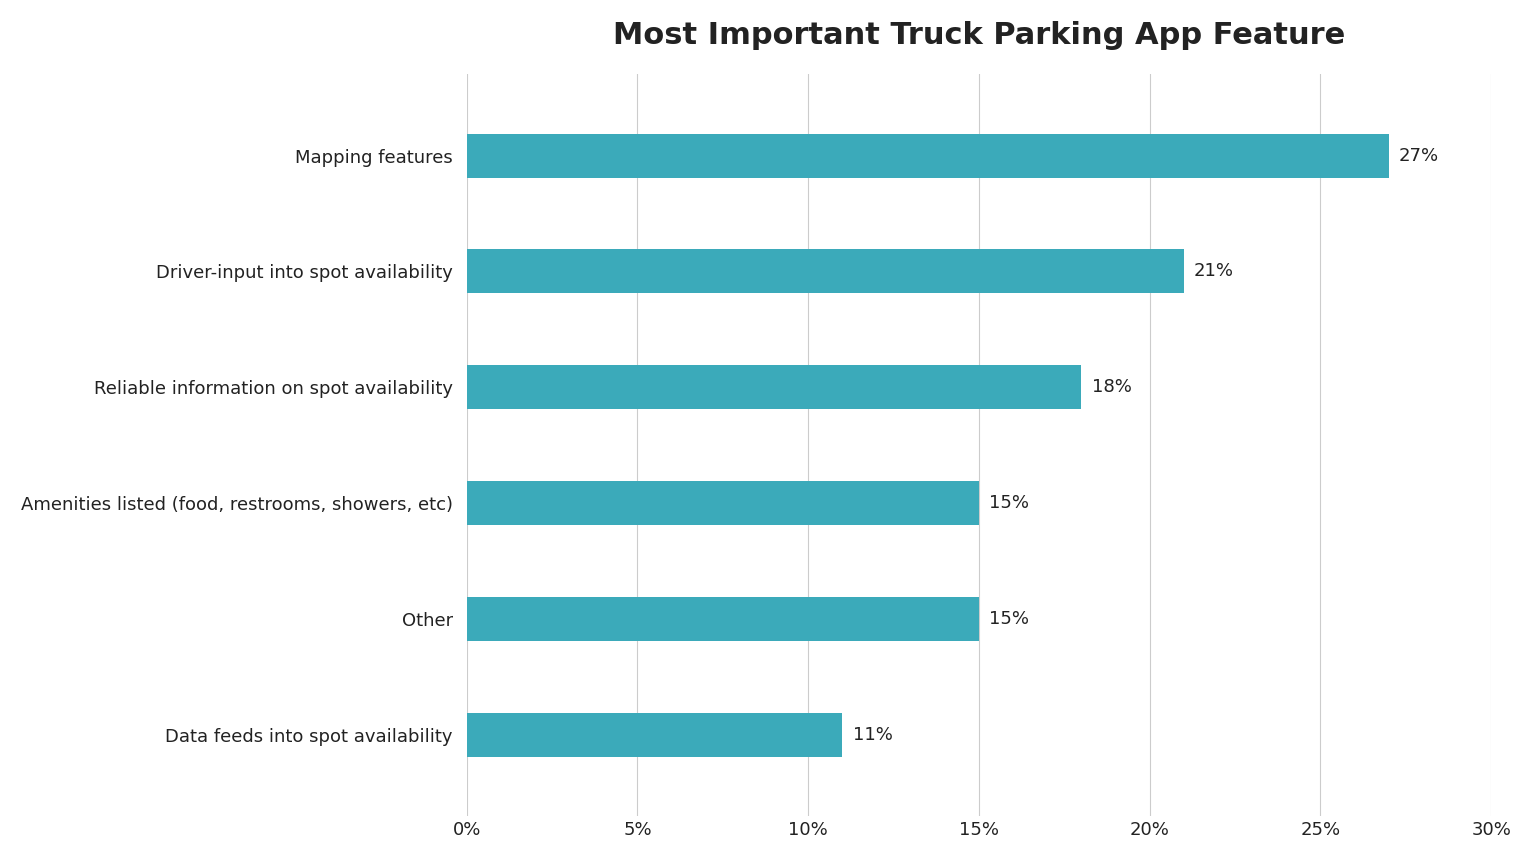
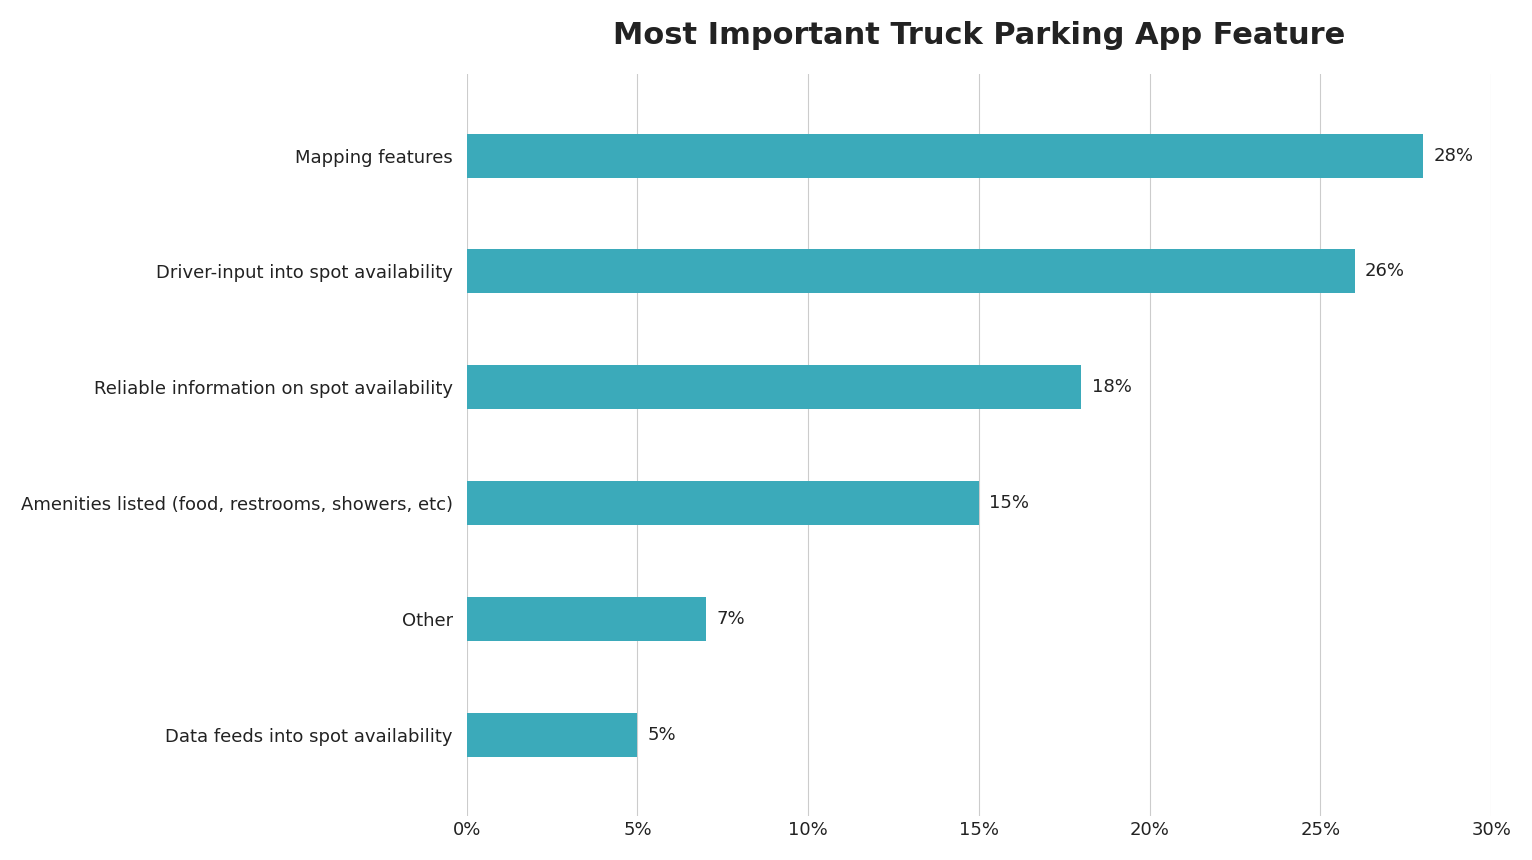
Mapping features: 27% -> 28%
Driver-input into spot availability: 21% -> 26%
Other: 15% -> 7%
Data feeds into spot availability: 11% -> 5%
